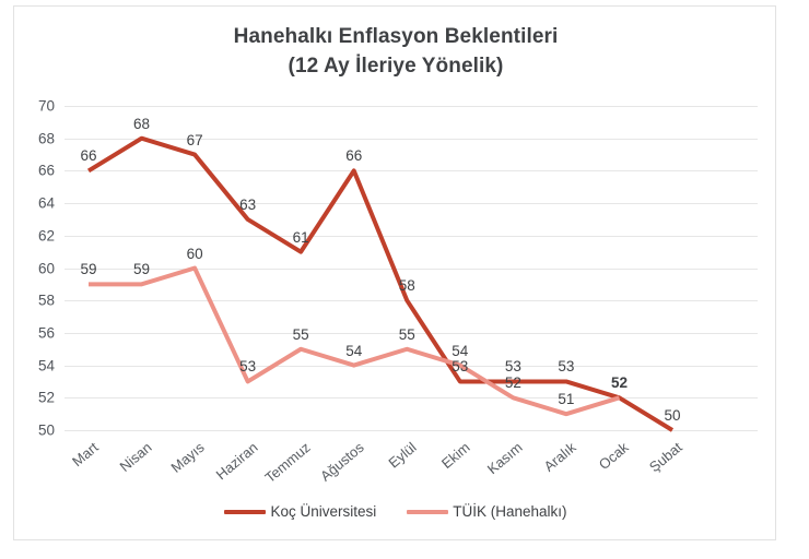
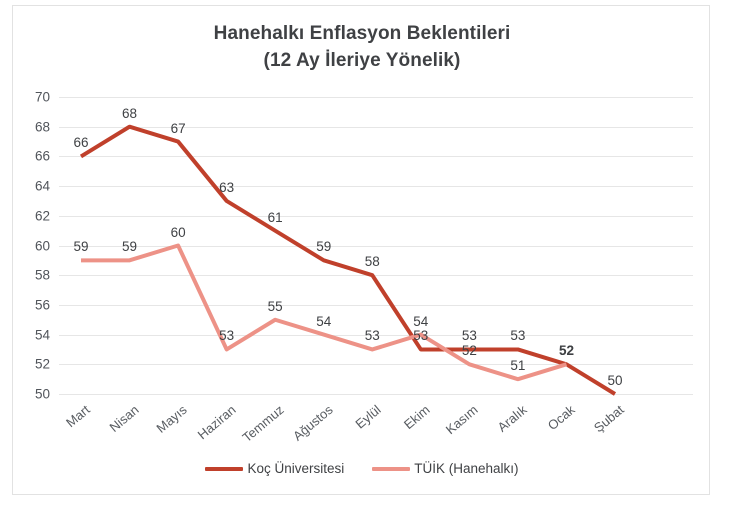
Koç Üniversitesi/Ağustos: 66 -> 59
TÜİK (Hanehalkı)/Eylül: 55 -> 53
